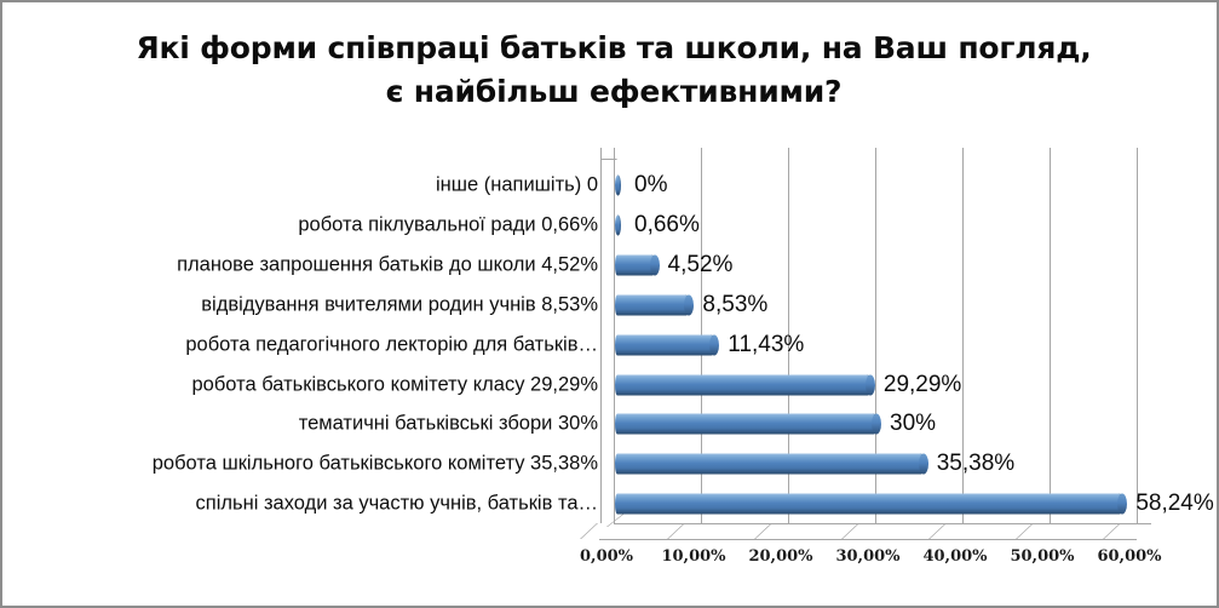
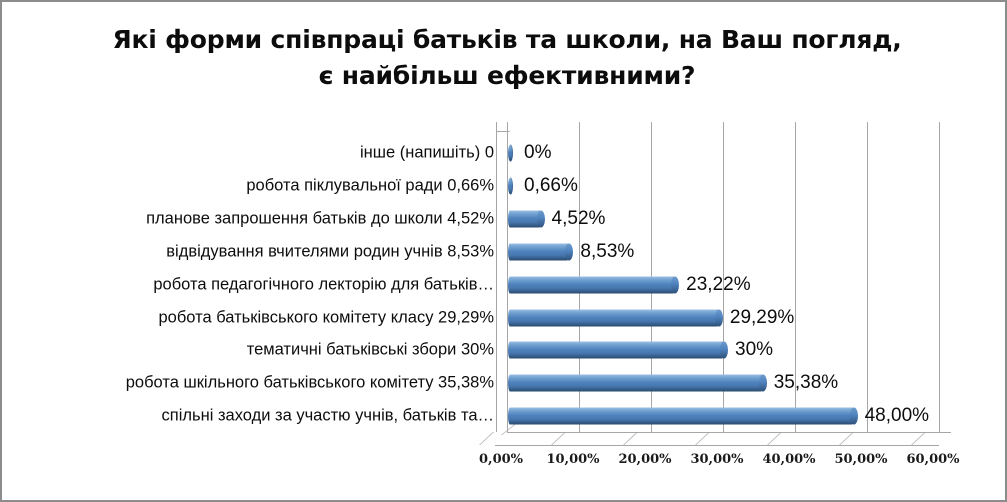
робота педагогічного лекторію для батьків…: 11,43% -> 23,22%
спільні заходи за участю учнів, батьків та…: 58,24% -> 48,00%
